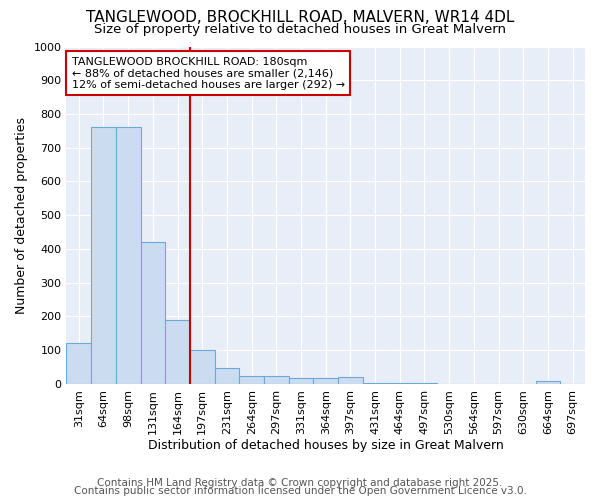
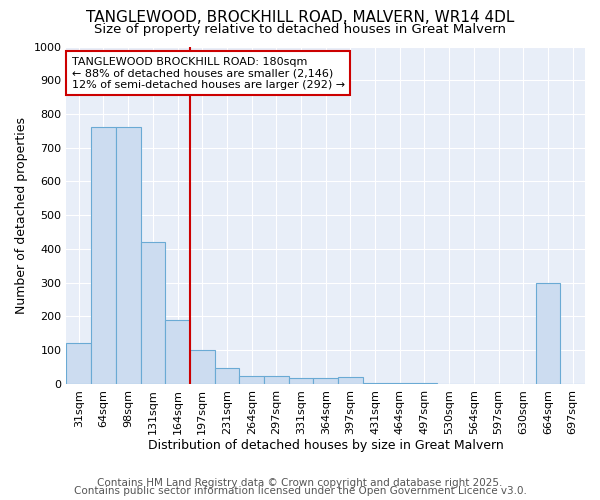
664sqm: 8 -> 300
